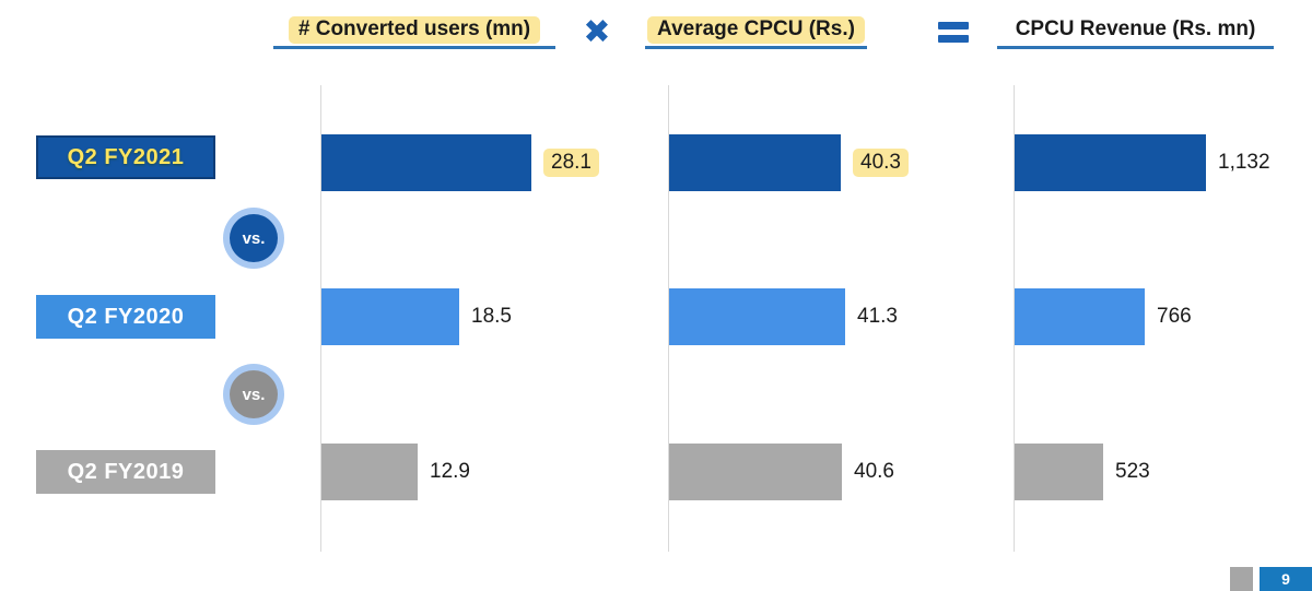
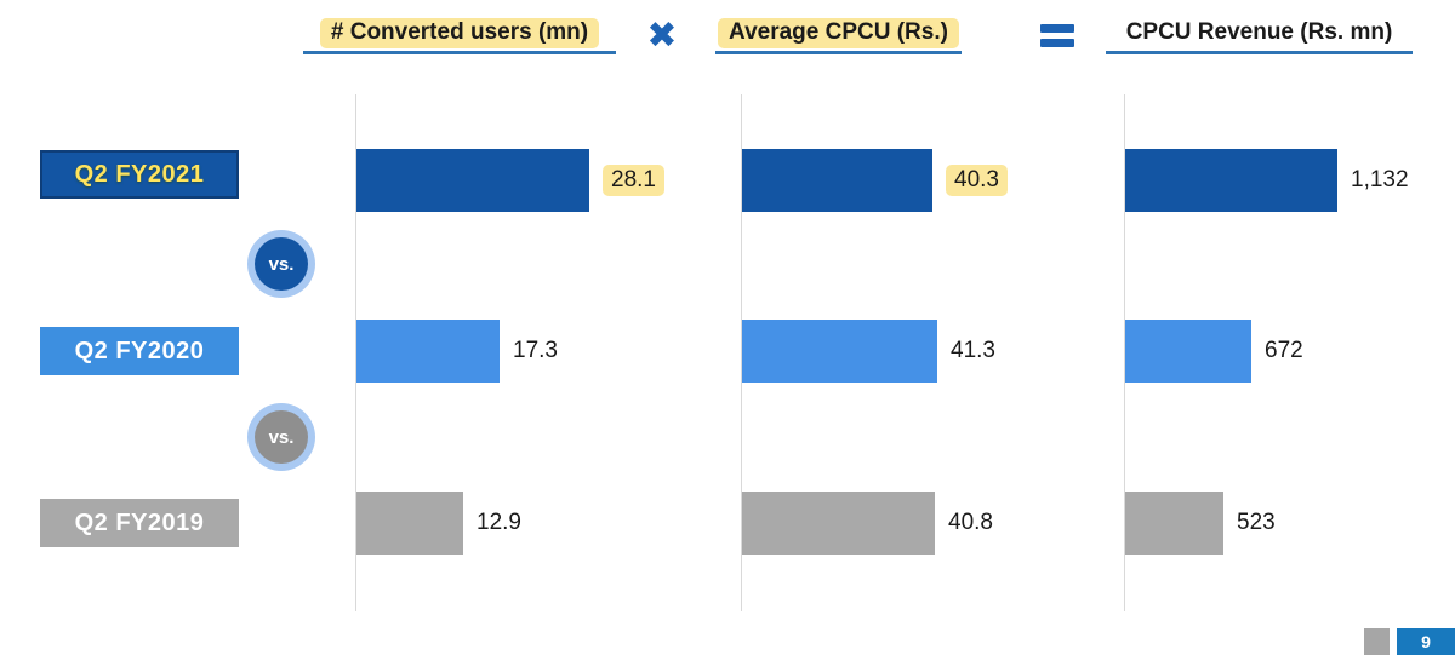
# Converted users (mn)/Q2 FY2020: 18.5 -> 17.3
Average CPCU (Rs.)/Q2 FY2019: 40.6 -> 40.8
CPCU Revenue (Rs. mn)/Q2 FY2020: 766 -> 672
